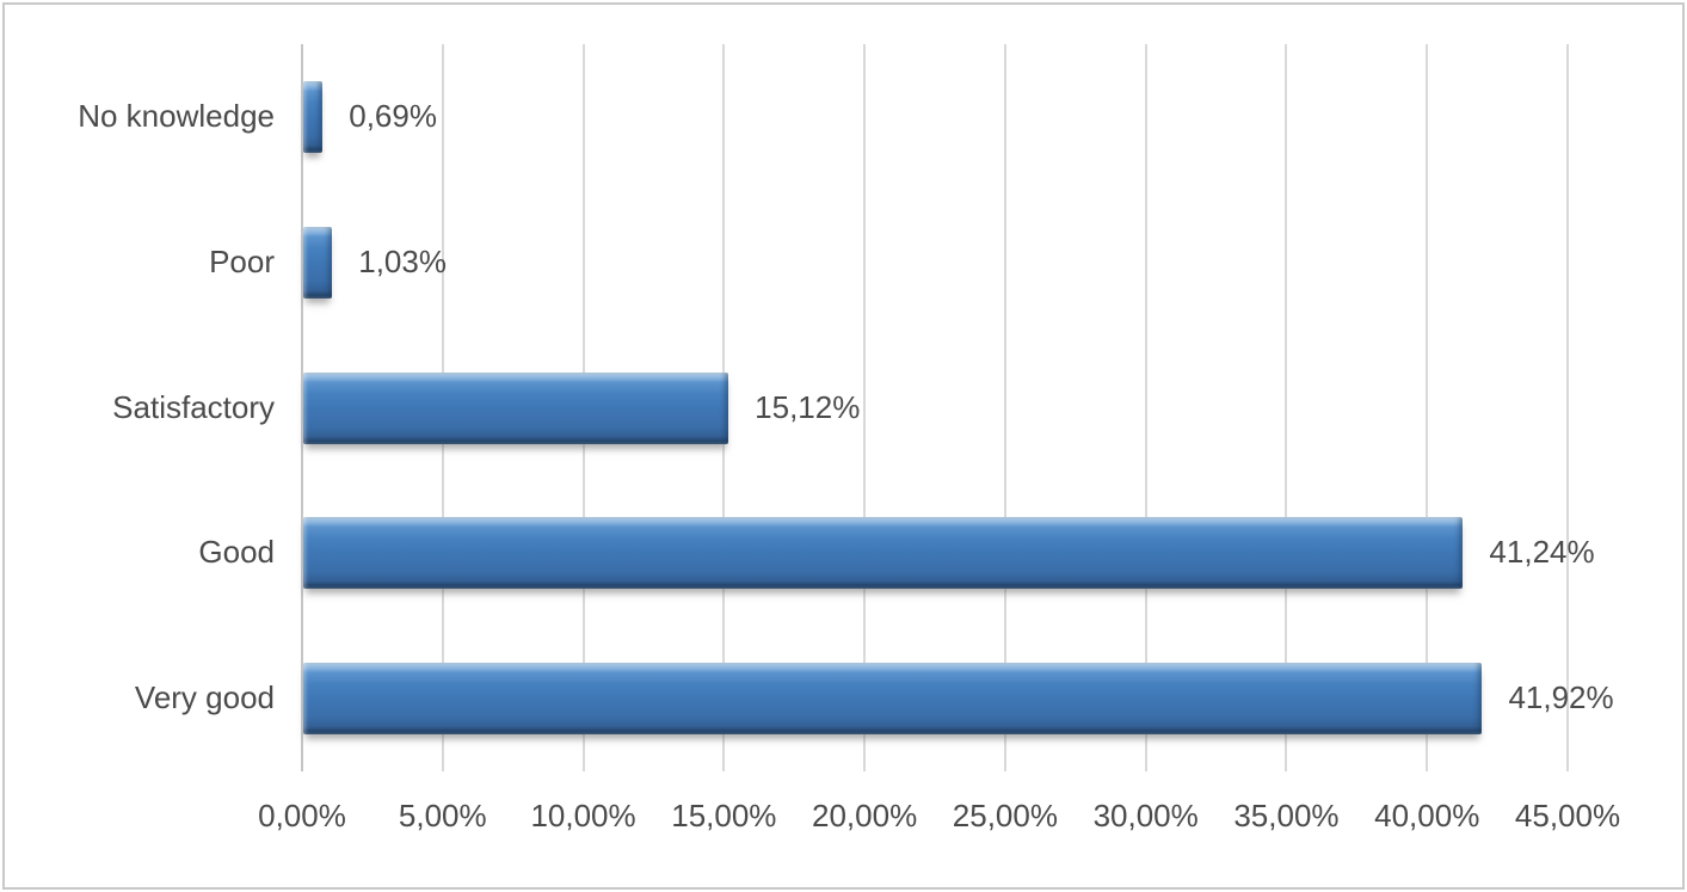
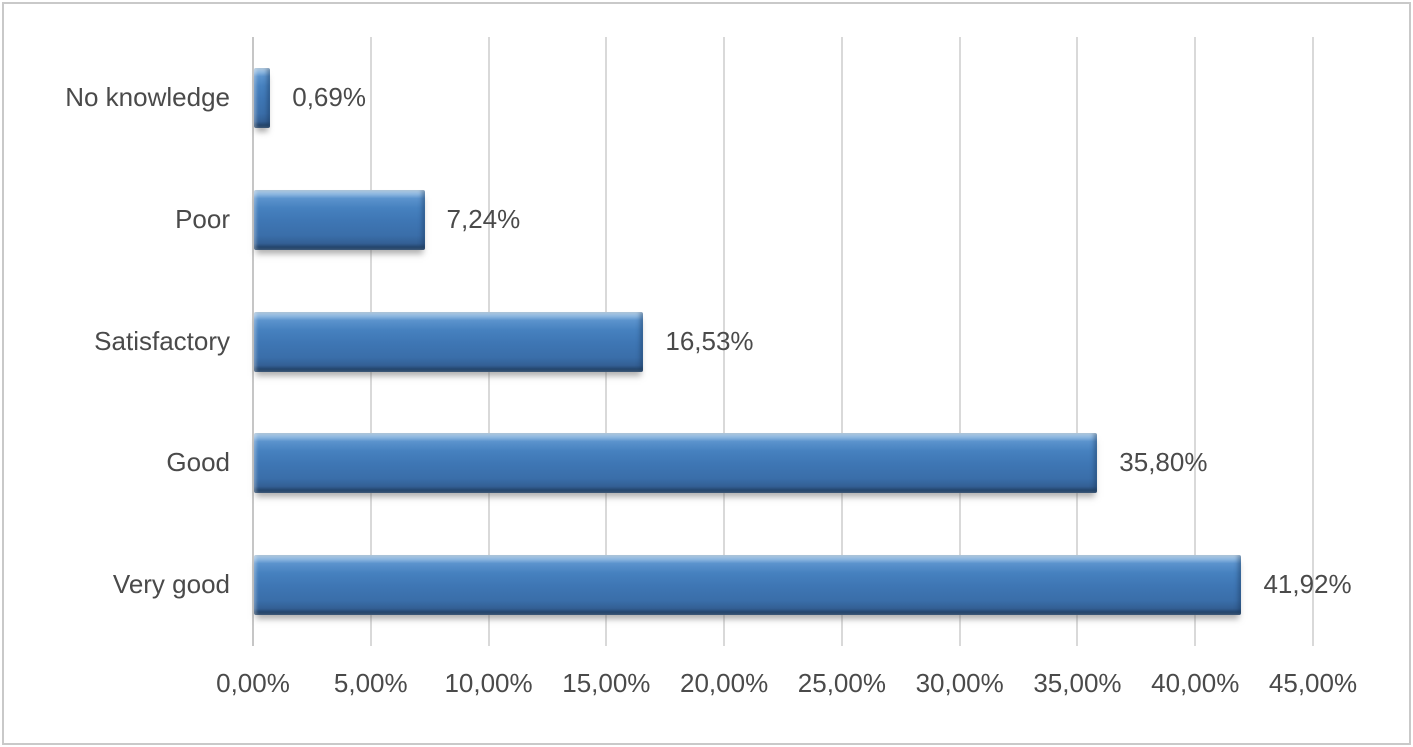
Poor: 1,03% -> 7,24%
Satisfactory: 15,12% -> 16,53%
Good: 41,24% -> 35,80%
